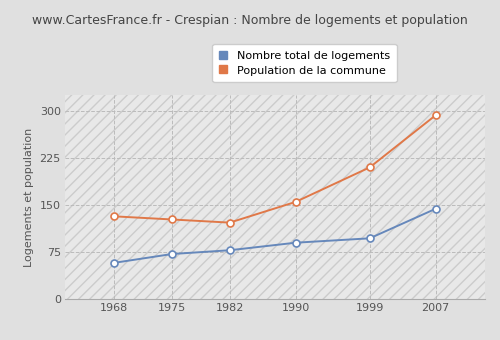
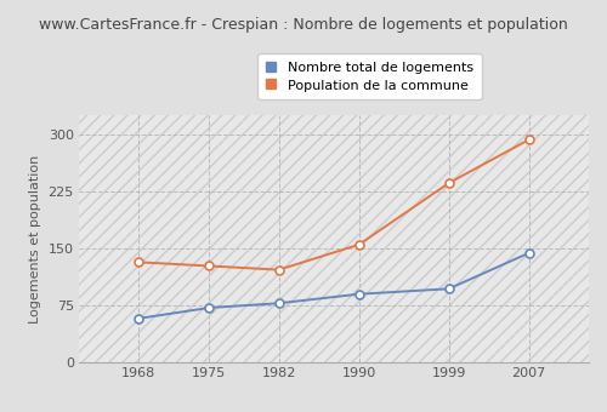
Population de la commune/1999: 210 -> 236
